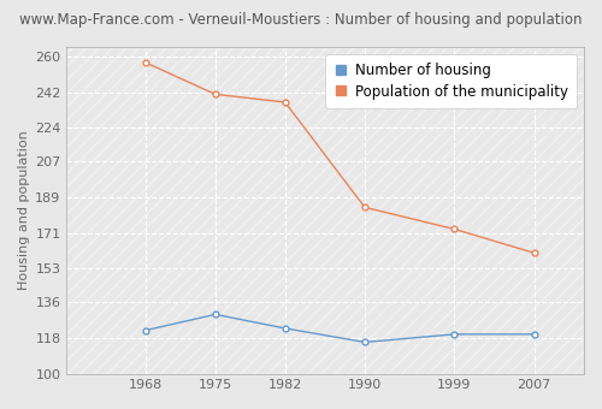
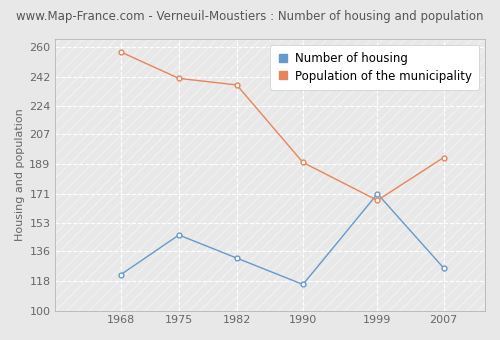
Number of housing/1975: 130 -> 146
Number of housing/1982: 123 -> 132
Population of the municipality/1990: 184 -> 190
Number of housing/1999: 120 -> 171
Population of the municipality/1999: 173 -> 167
Number of housing/2007: 120 -> 126
Population of the municipality/2007: 161 -> 193
